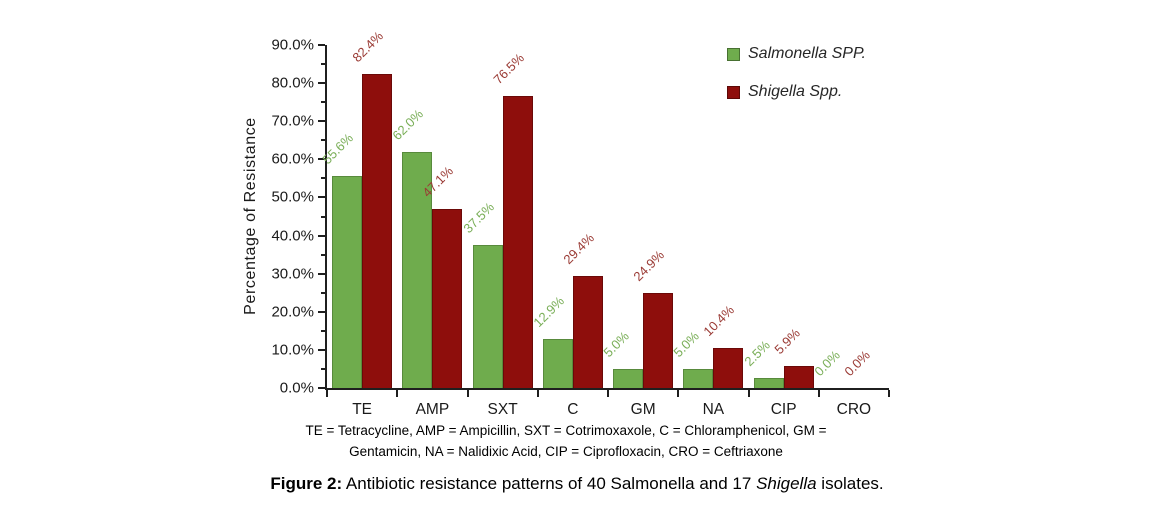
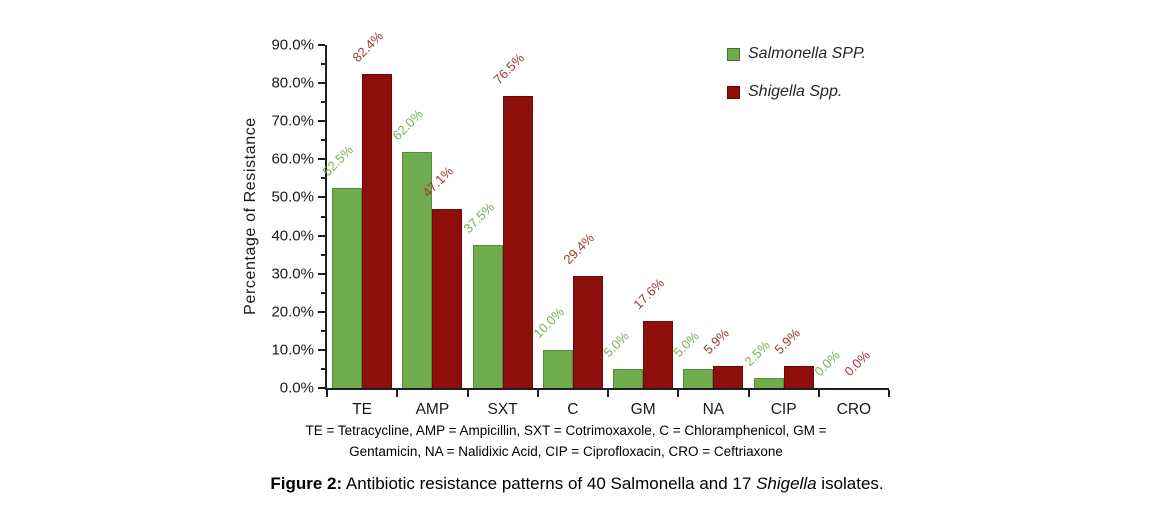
Salmonella SPP./TE: 55.6% -> 52.5%
Salmonella SPP./C: 12.9% -> 10.0%
Shigella Spp./GM: 24.9% -> 17.6%
Shigella Spp./NA: 10.4% -> 5.9%
